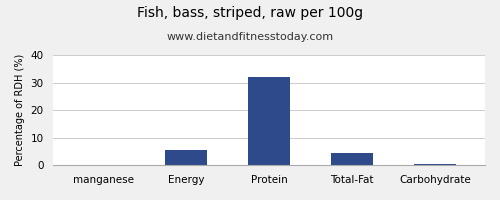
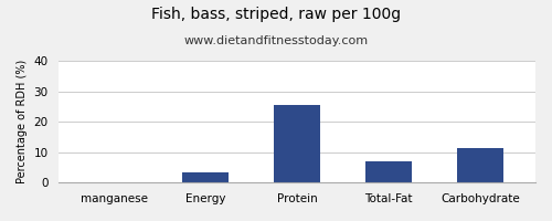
Energy: 5.5 -> 3.5
Protein: 32.0 -> 25.5
Total-Fat: 4.5 -> 7.0
Carbohydrate: 0.5 -> 11.5
